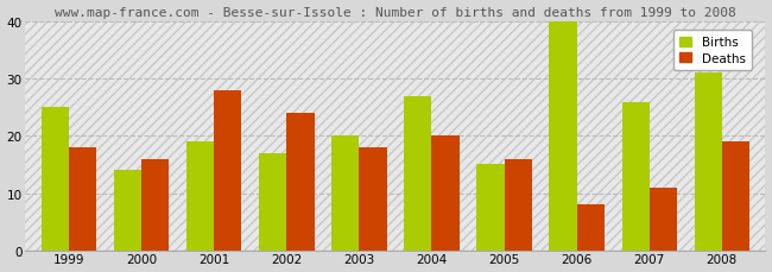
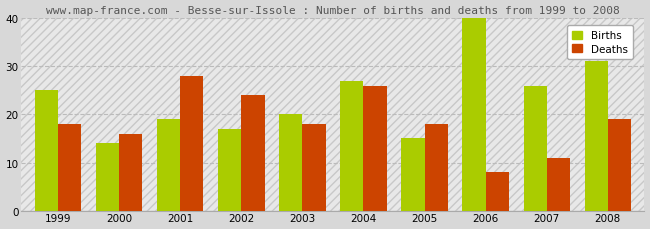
Deaths/2004: 20 -> 26
Deaths/2005: 16 -> 18
